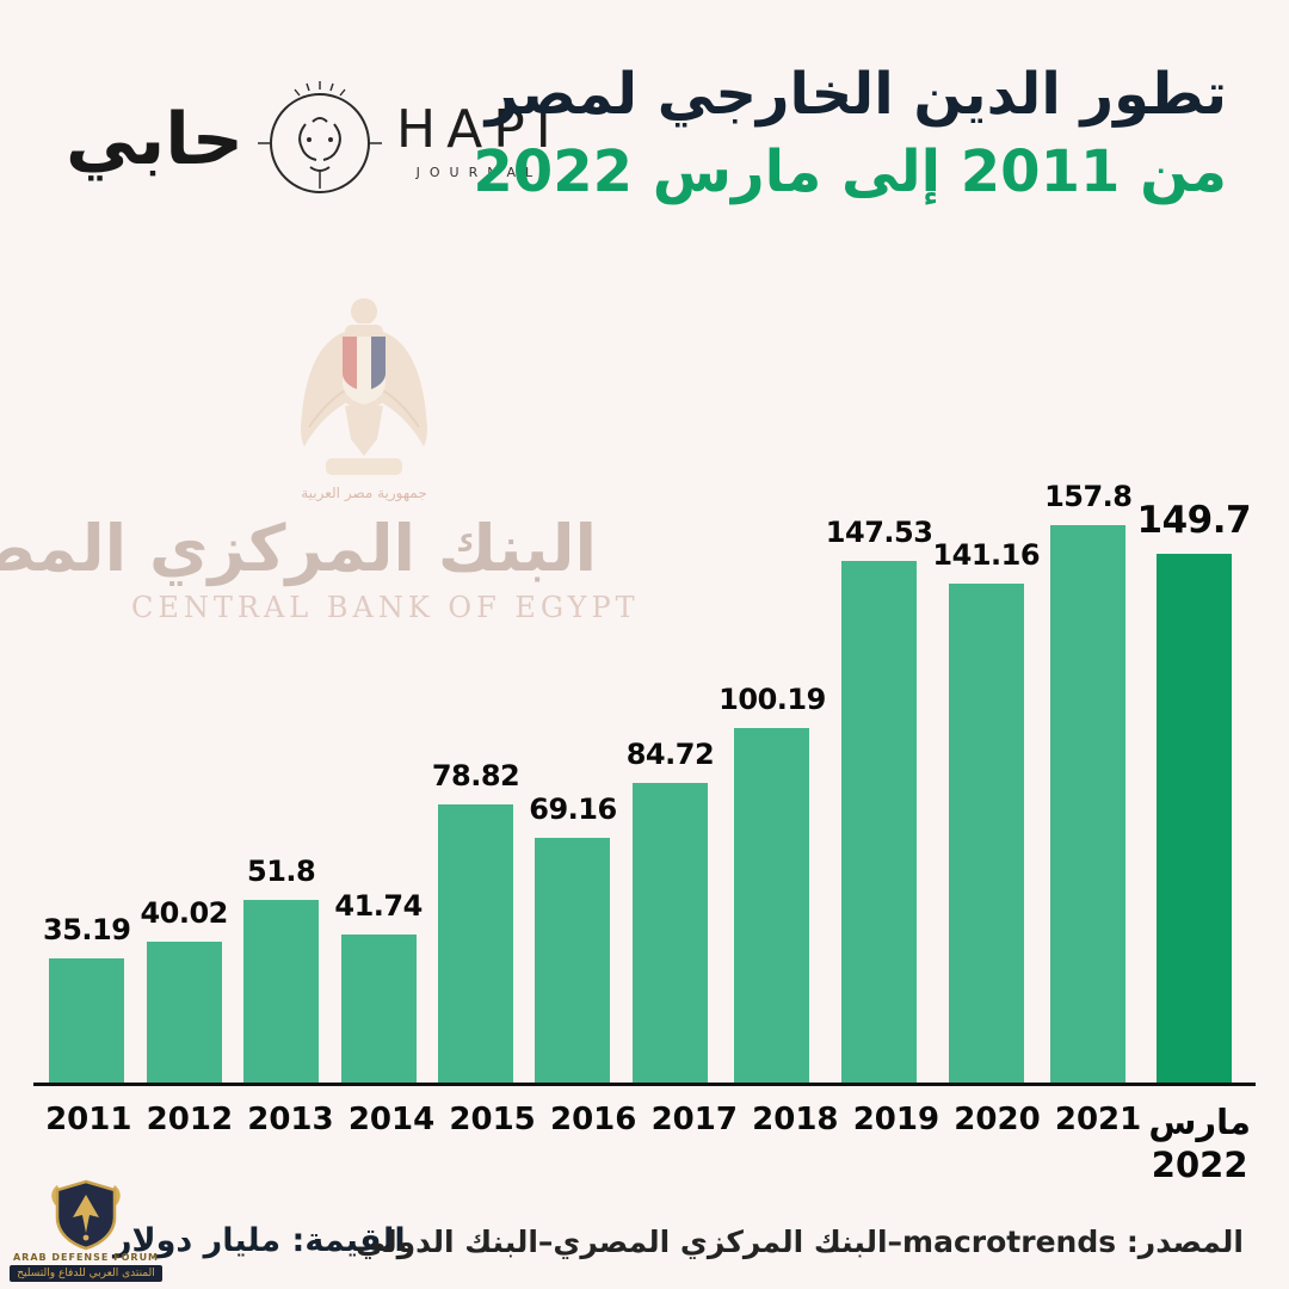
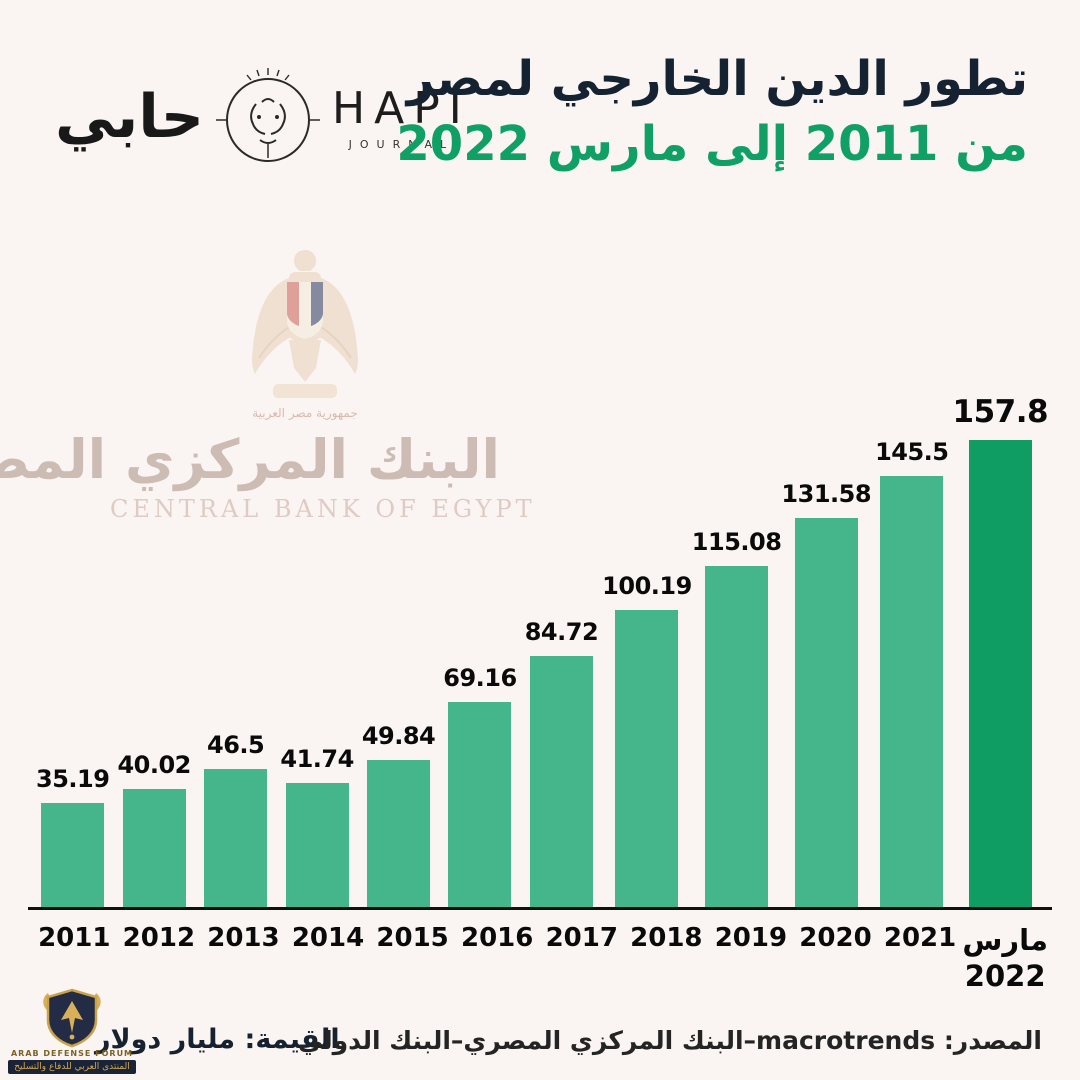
2013: 51.8 -> 46.5
2015: 78.82 -> 49.84
2019: 147.53 -> 115.08
2020: 141.16 -> 131.58
2021: 157.8 -> 145.5
مارس 2022: 149.7 -> 157.8
